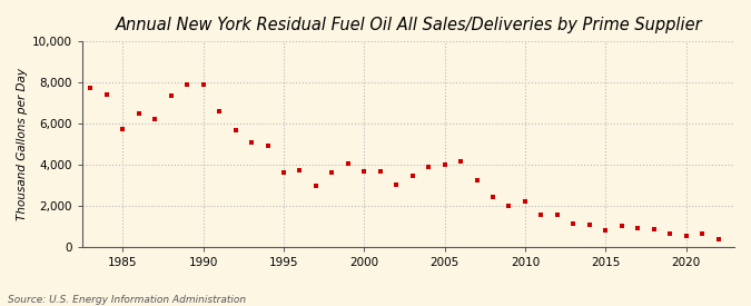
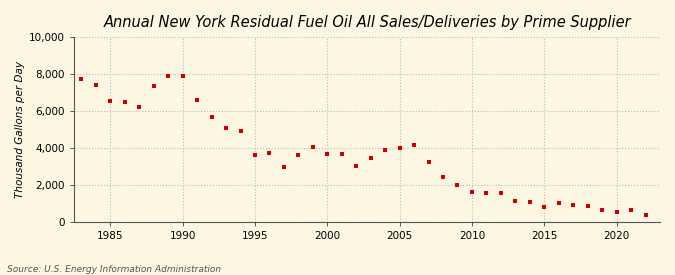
1985: 5,700 -> 6,500
2010: 2,200 -> 1,600
